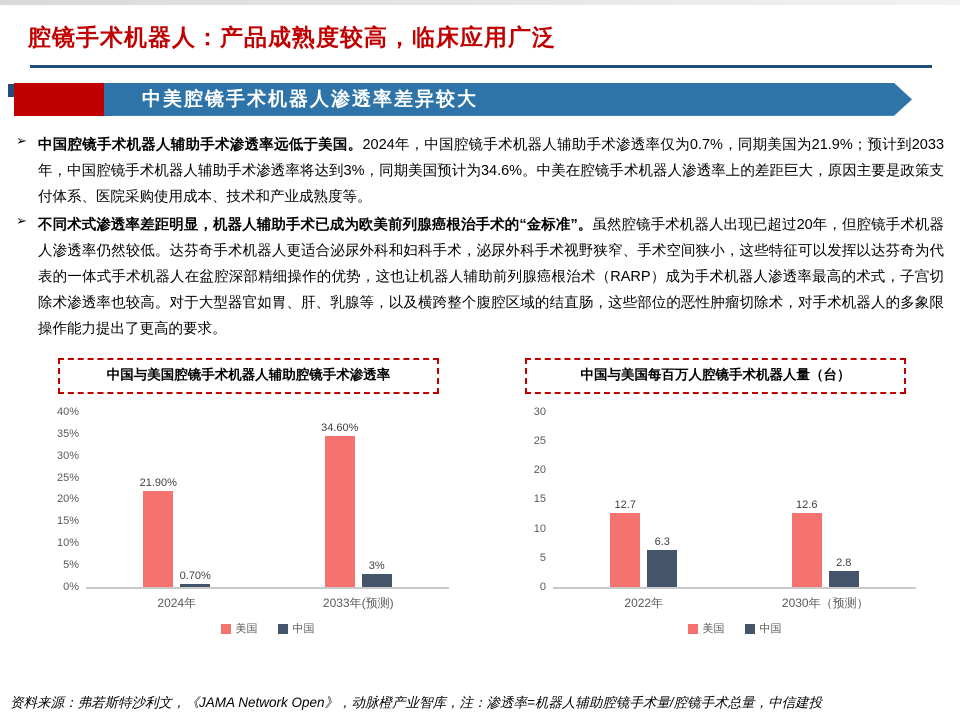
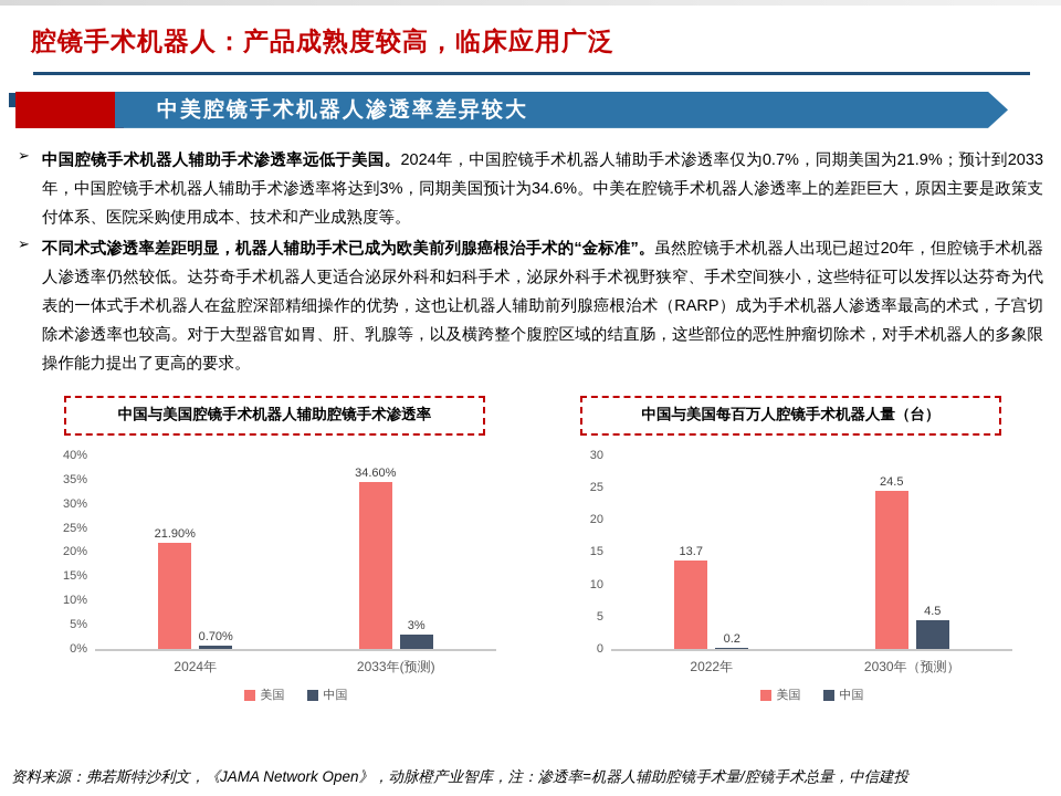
中国与美国每百万人腔镜手术机器人量（台）/美国/2022年: 12.7 -> 13.7
中国与美国每百万人腔镜手术机器人量（台）/中国/2022年: 6.3 -> 0.2
中国与美国每百万人腔镜手术机器人量（台）/美国/2030年（预测）: 12.6 -> 24.5
中国与美国每百万人腔镜手术机器人量（台）/中国/2030年（预测）: 2.8 -> 4.5
